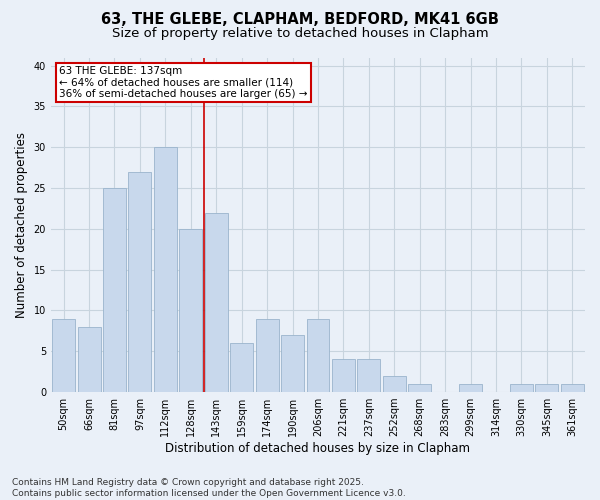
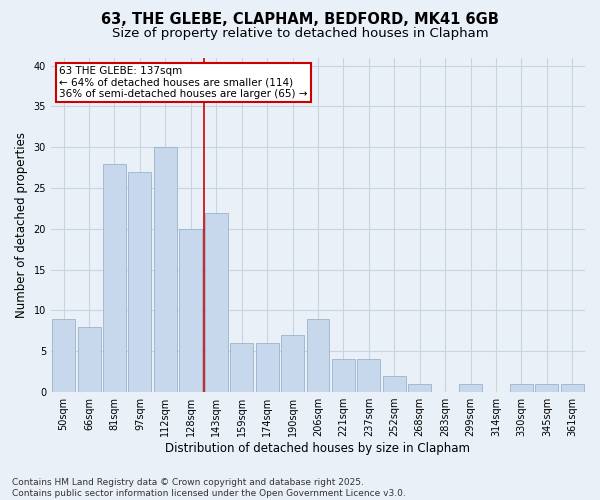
81sqm: 25 -> 28
174sqm: 9 -> 6
